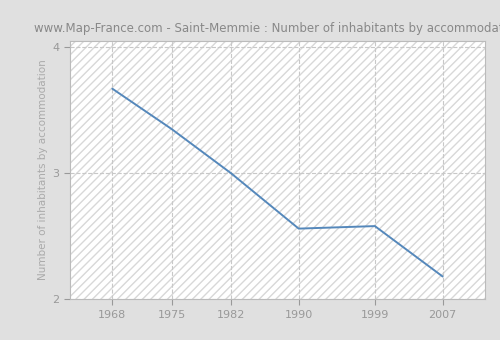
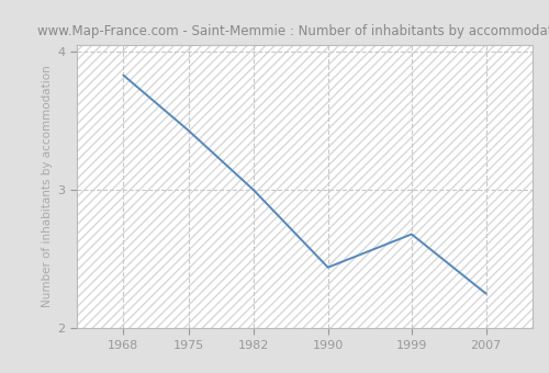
1968: 3.67 -> 3.83
1975: 3.35 -> 3.43
1990: 2.56 -> 2.44
1999: 2.58 -> 2.68
2007: 2.18 -> 2.25
